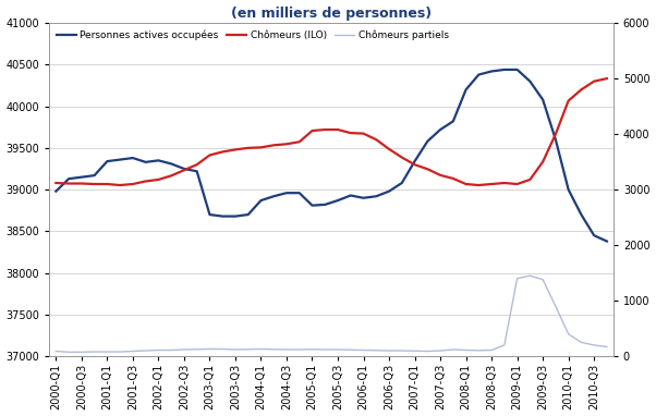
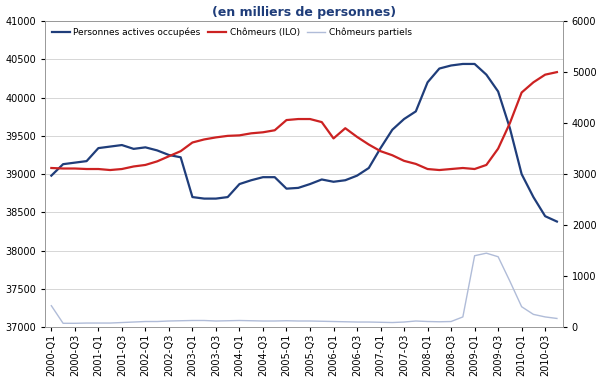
Chômeurs partiels/2000-Q1: 90 -> 420
Chômeurs (ILO)/2006-Q1: 4010 -> 3700
